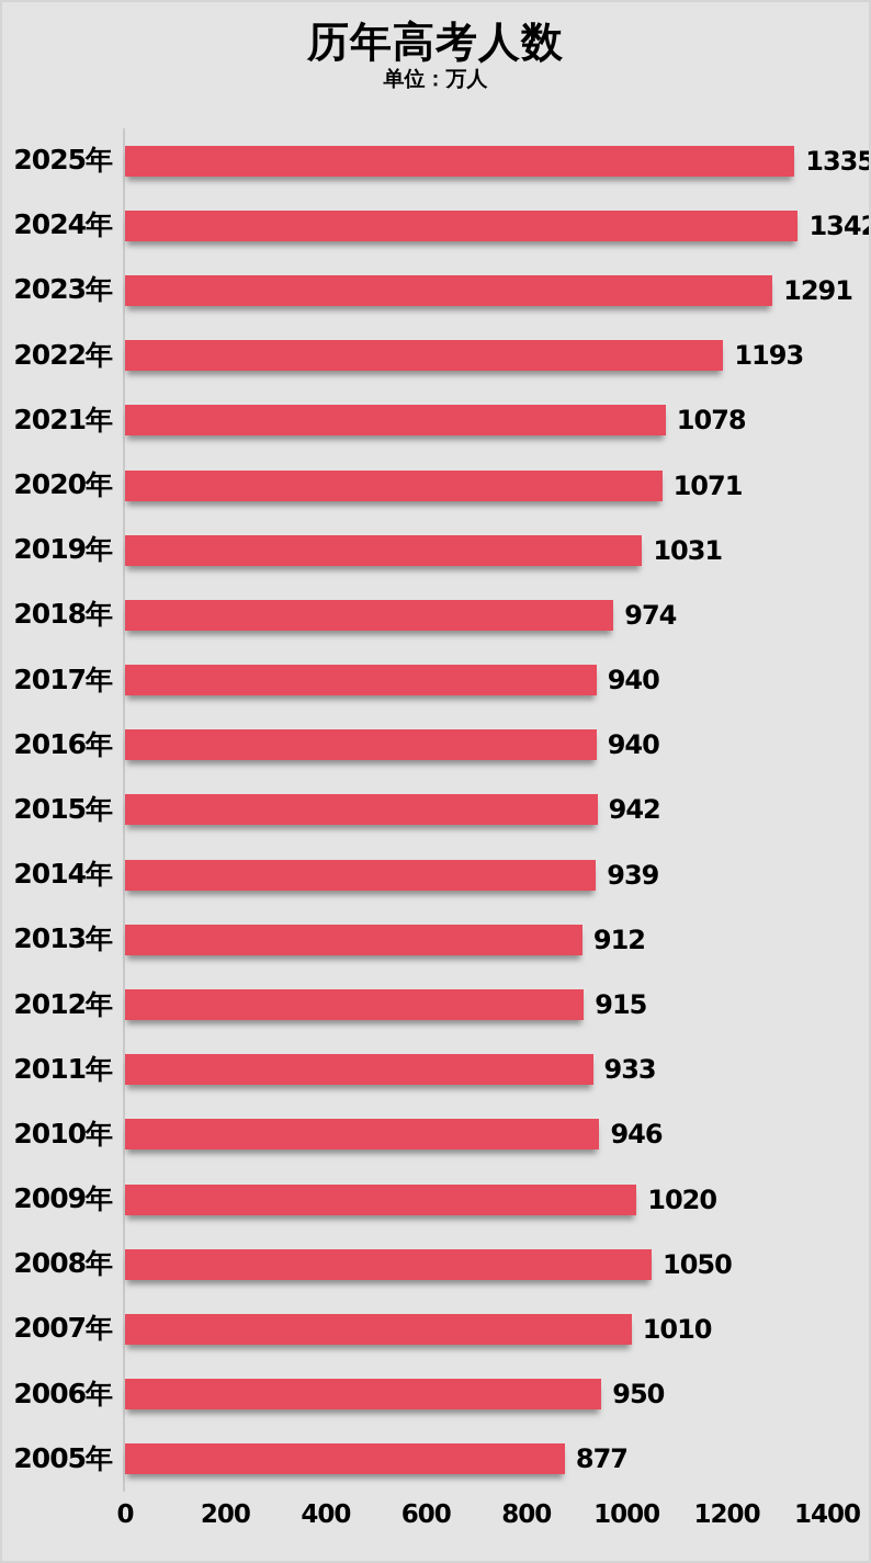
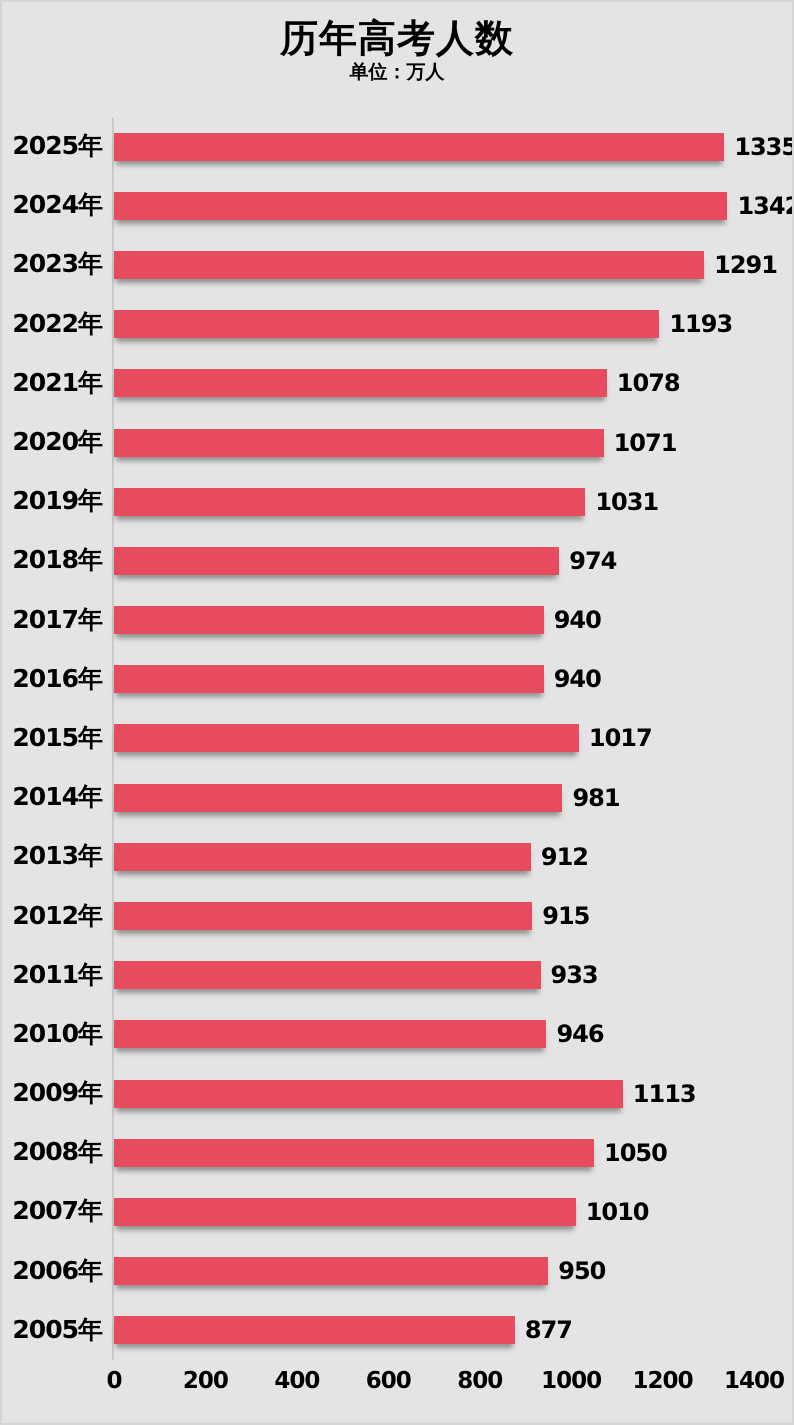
2015年: 942 -> 1017
2014年: 939 -> 981
2009年: 1020 -> 1113
